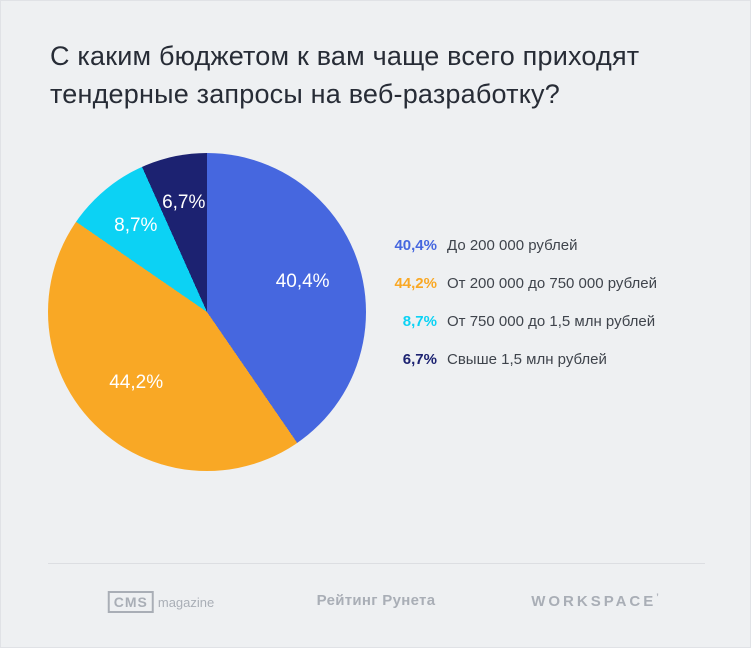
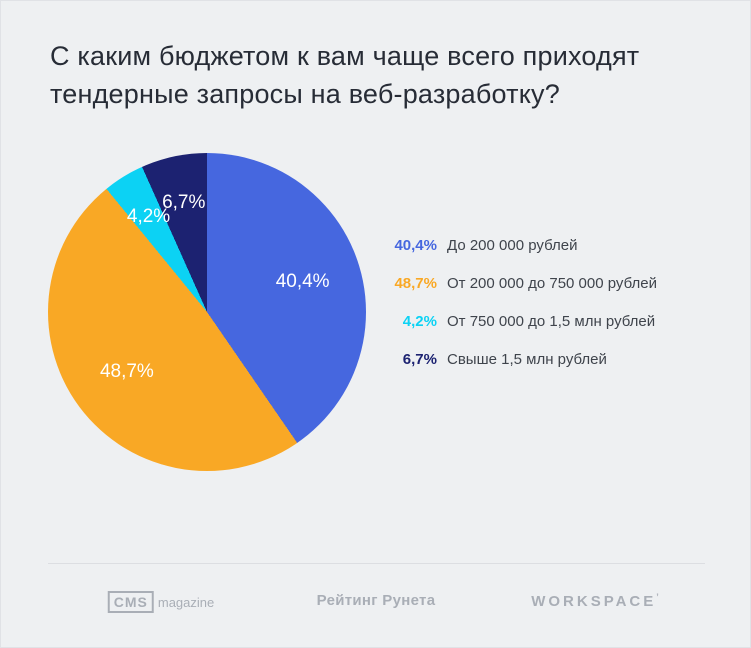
От 200 000 до 750 000 рублей: 44,2% -> 48,7%
От 750 000 до 1,5 млн рублей: 8,7% -> 4,2%
